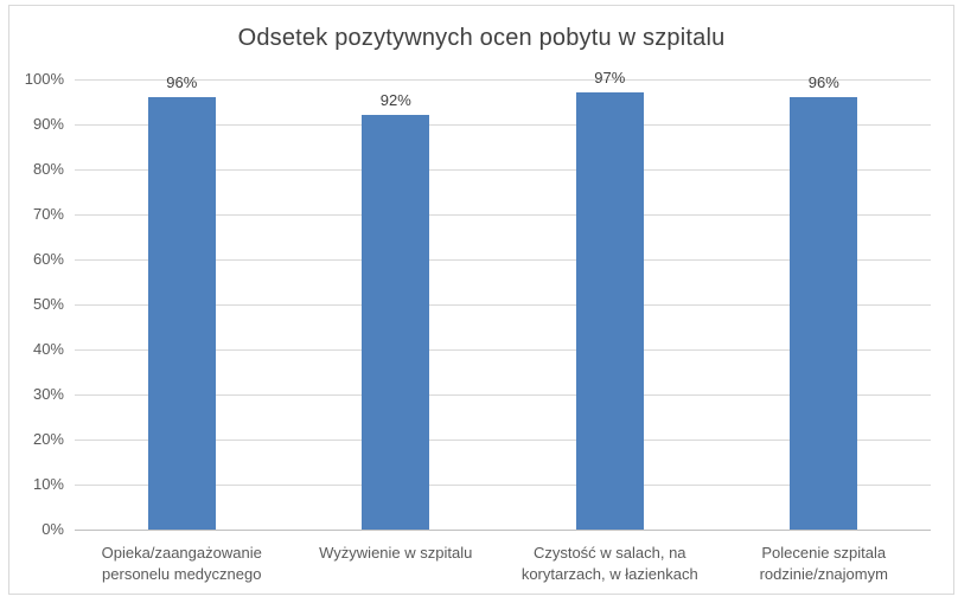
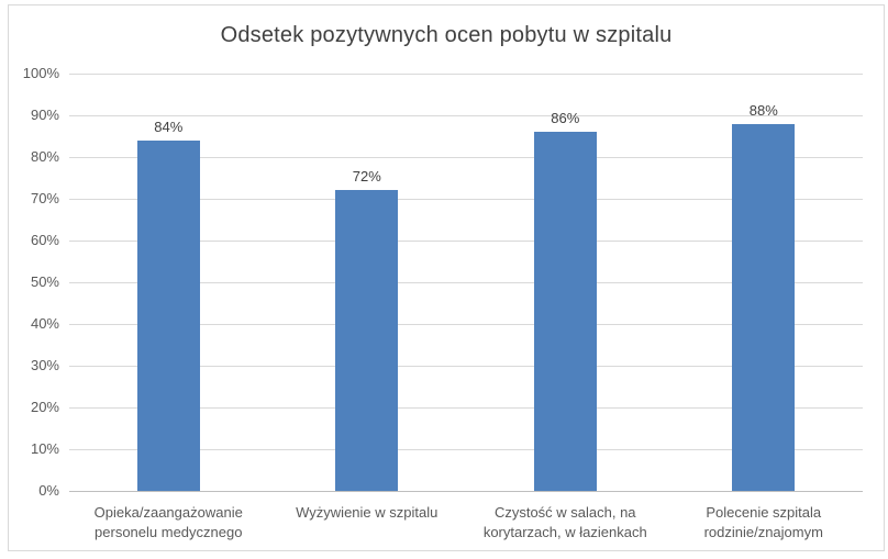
Opieka/zaangażowanie personelu medycznego: 96% -> 84%
Wyżywienie w szpitalu: 92% -> 72%
Czystość w salach, na korytarzach, w łazienkach: 97% -> 86%
Polecenie szpitala rodzinie/znajomym: 96% -> 88%
